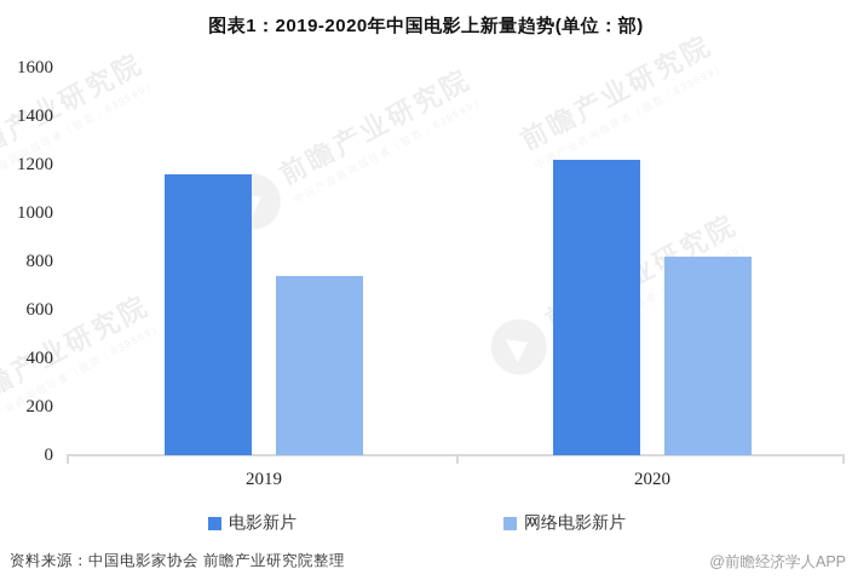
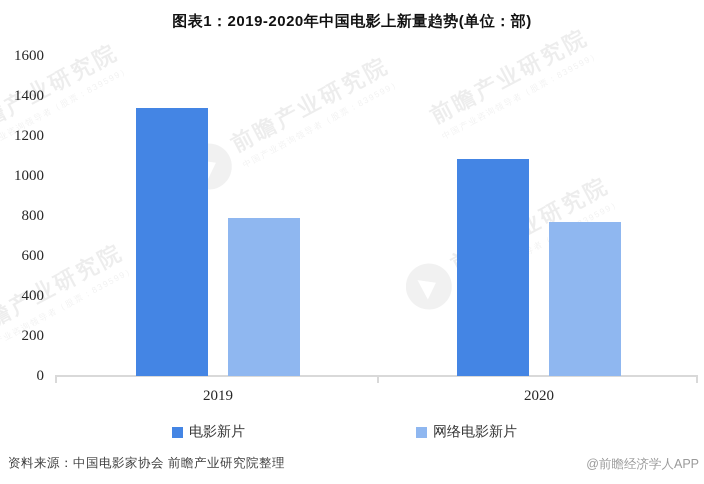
电影新片/2019: 1160 -> 1340
网络电影新片/2019: 740 -> 790
电影新片/2020: 1220 -> 1090
网络电影新片/2020: 820 -> 770
